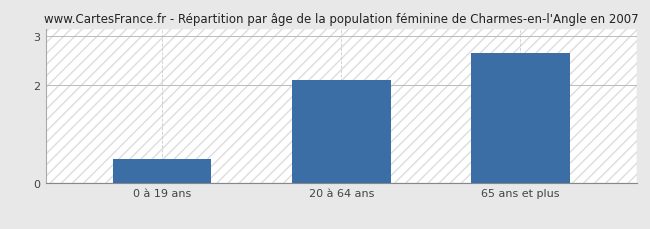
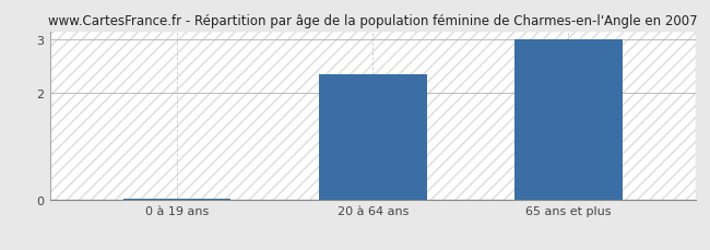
0 à 19 ans: 0.50 -> 0.02
20 à 64 ans: 2.10 -> 2.35
65 ans et plus: 2.65 -> 3.00
